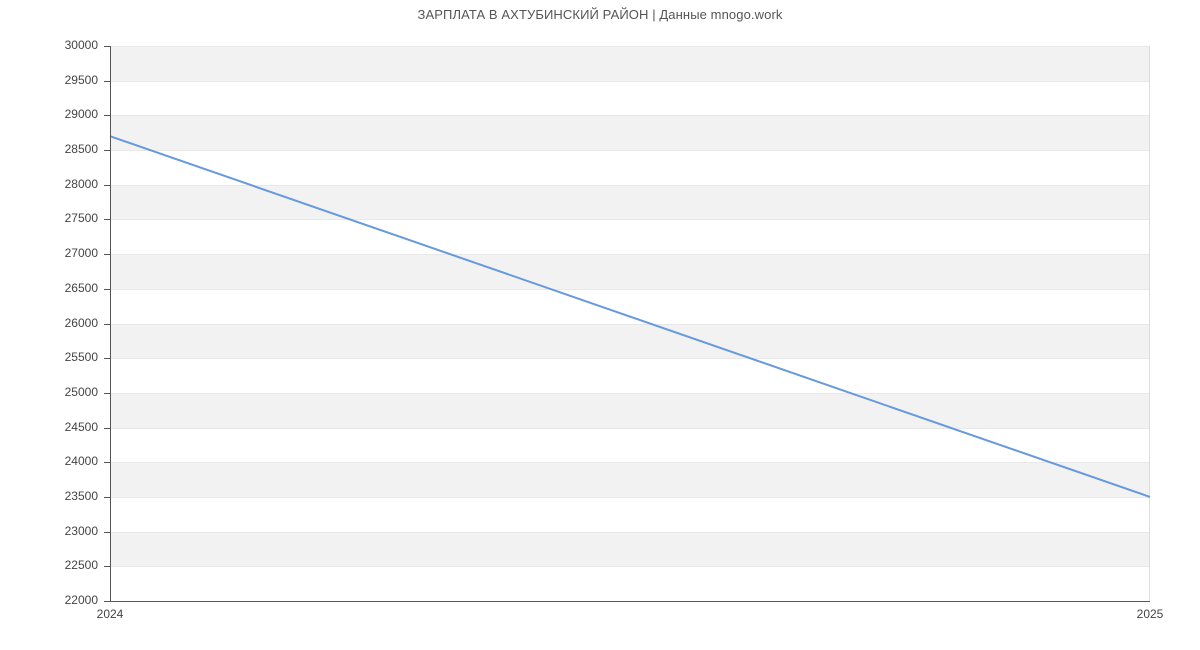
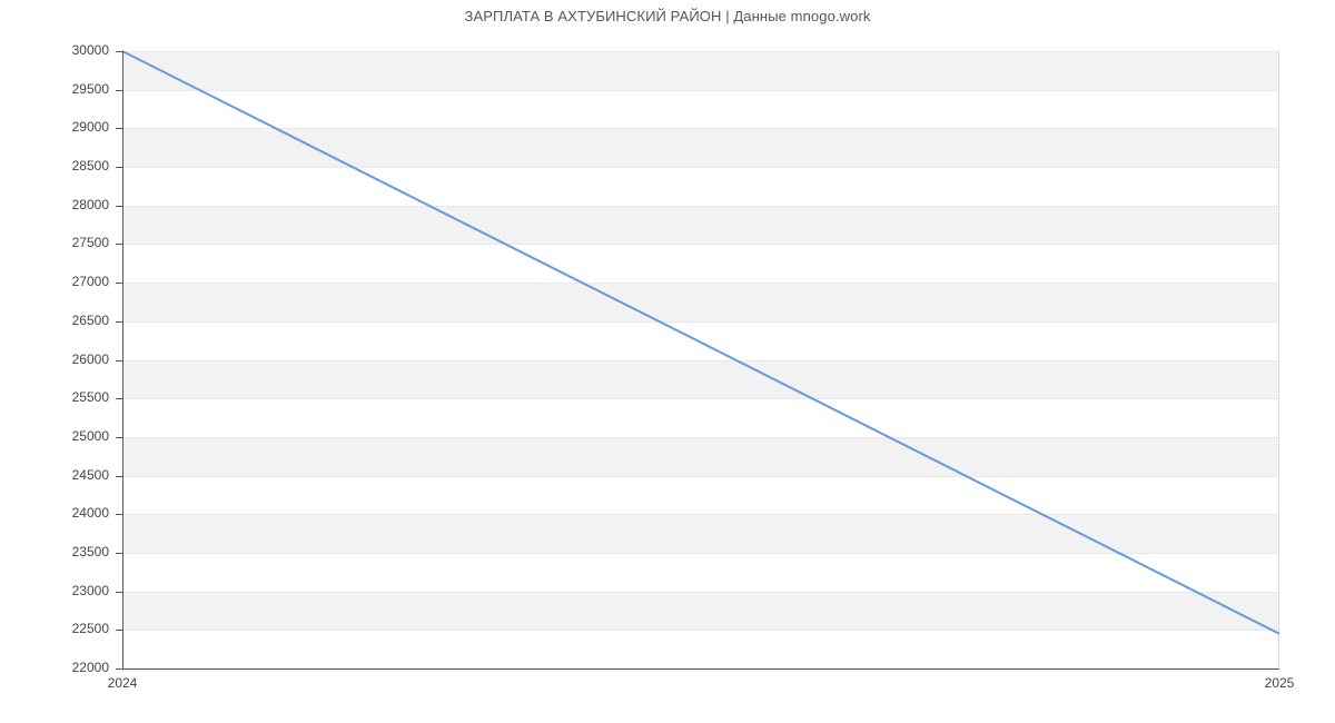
2024: 28700 -> 30000
2025: 23500 -> 22400
